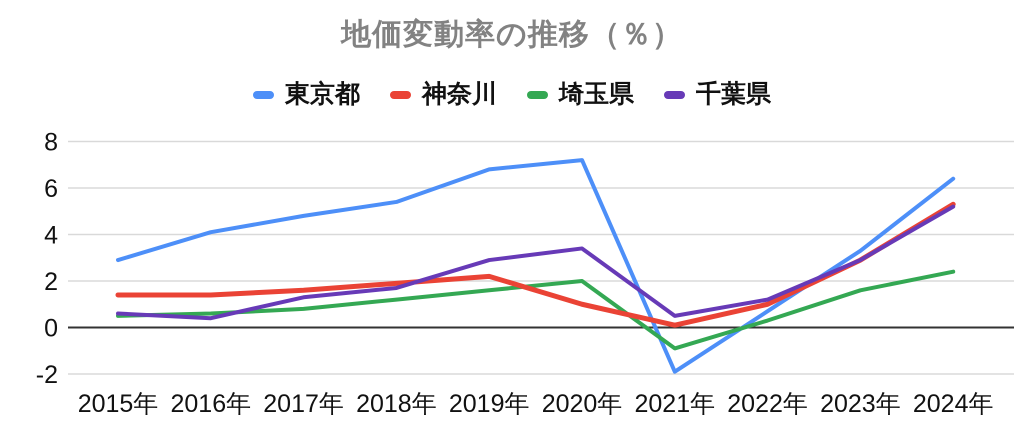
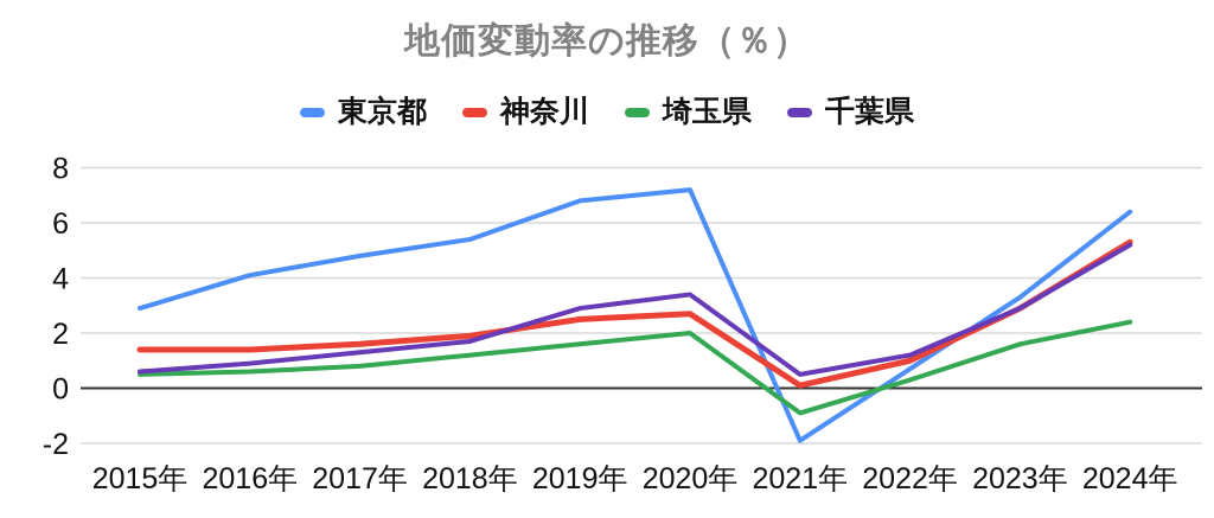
千葉県/2016年: 0.4 -> 0.9
神奈川/2019年: 2.2 -> 2.5
神奈川/2020年: 1.0 -> 2.7
